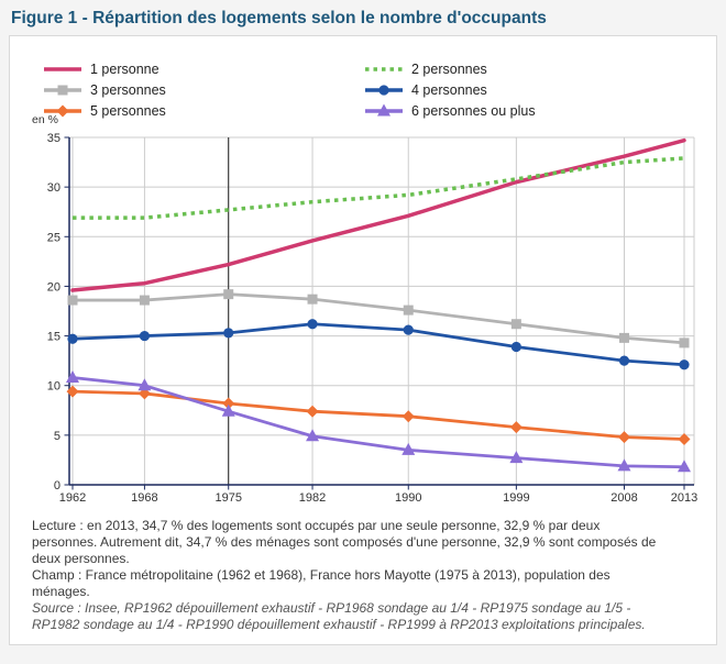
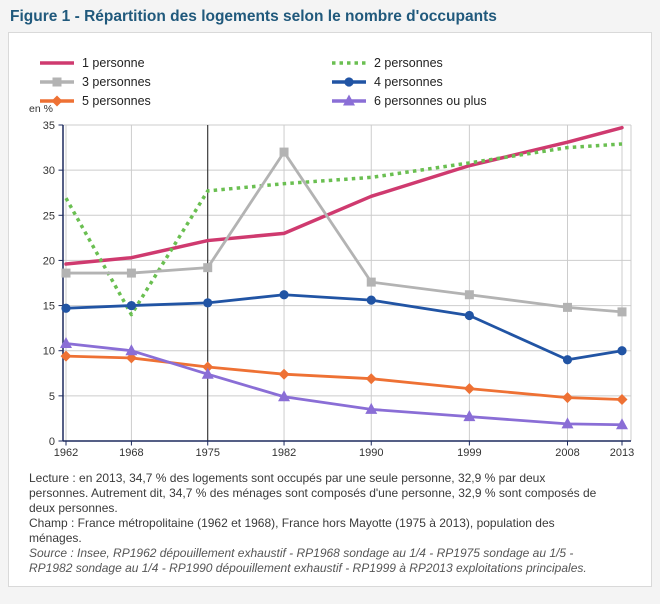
2 personnes/1968: 27 -> 14
1 personne/1982: 25 -> 23
3 personnes/1982: 19 -> 32
4 personnes/2008: 12 -> 9
4 personnes/2013: 12 -> 10
